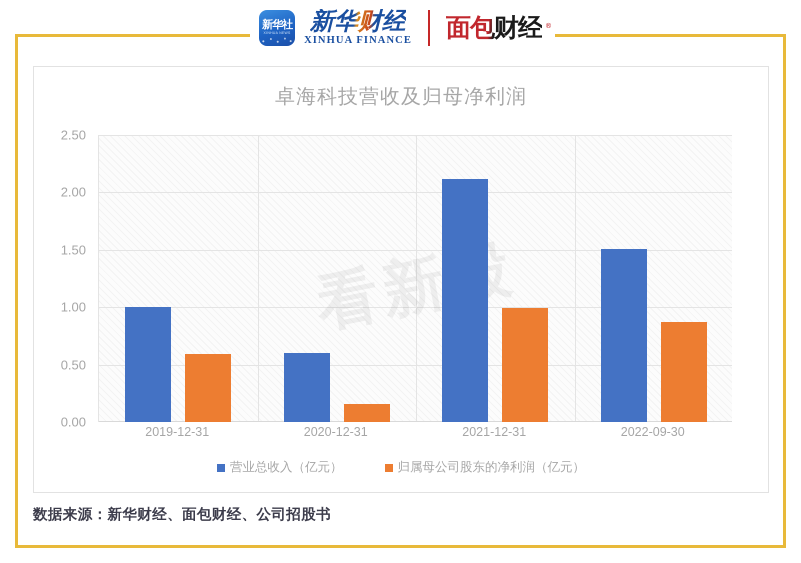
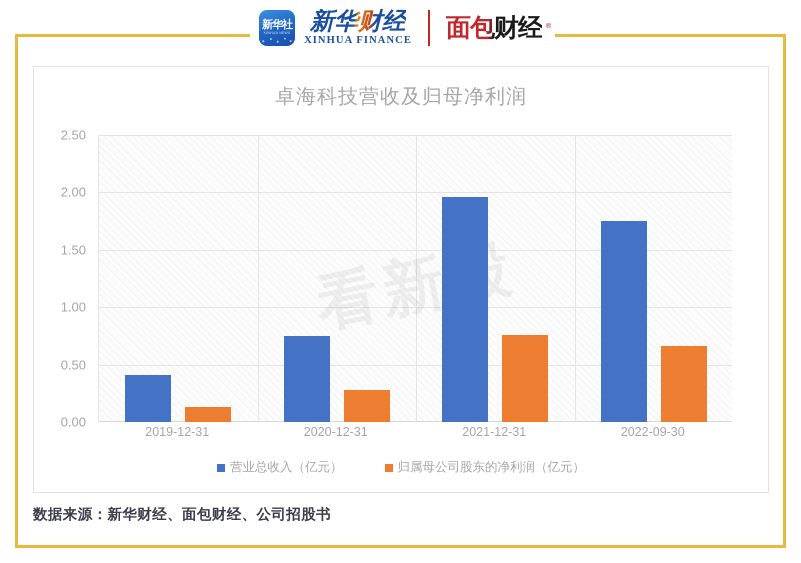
营业总收入（亿元）/2019-12-31: 1.00 -> 0.41
归属母公司股东的净利润（亿元）/2019-12-31: 0.59 -> 0.13
营业总收入（亿元）/2020-12-31: 0.60 -> 0.75
归属母公司股东的净利润（亿元）/2020-12-31: 0.16 -> 0.28
营业总收入（亿元）/2021-12-31: 2.12 -> 1.96
归属母公司股东的净利润（亿元）/2021-12-31: 0.99 -> 0.76
营业总收入（亿元）/2022-09-30: 1.51 -> 1.75
归属母公司股东的净利润（亿元）/2022-09-30: 0.87 -> 0.66
